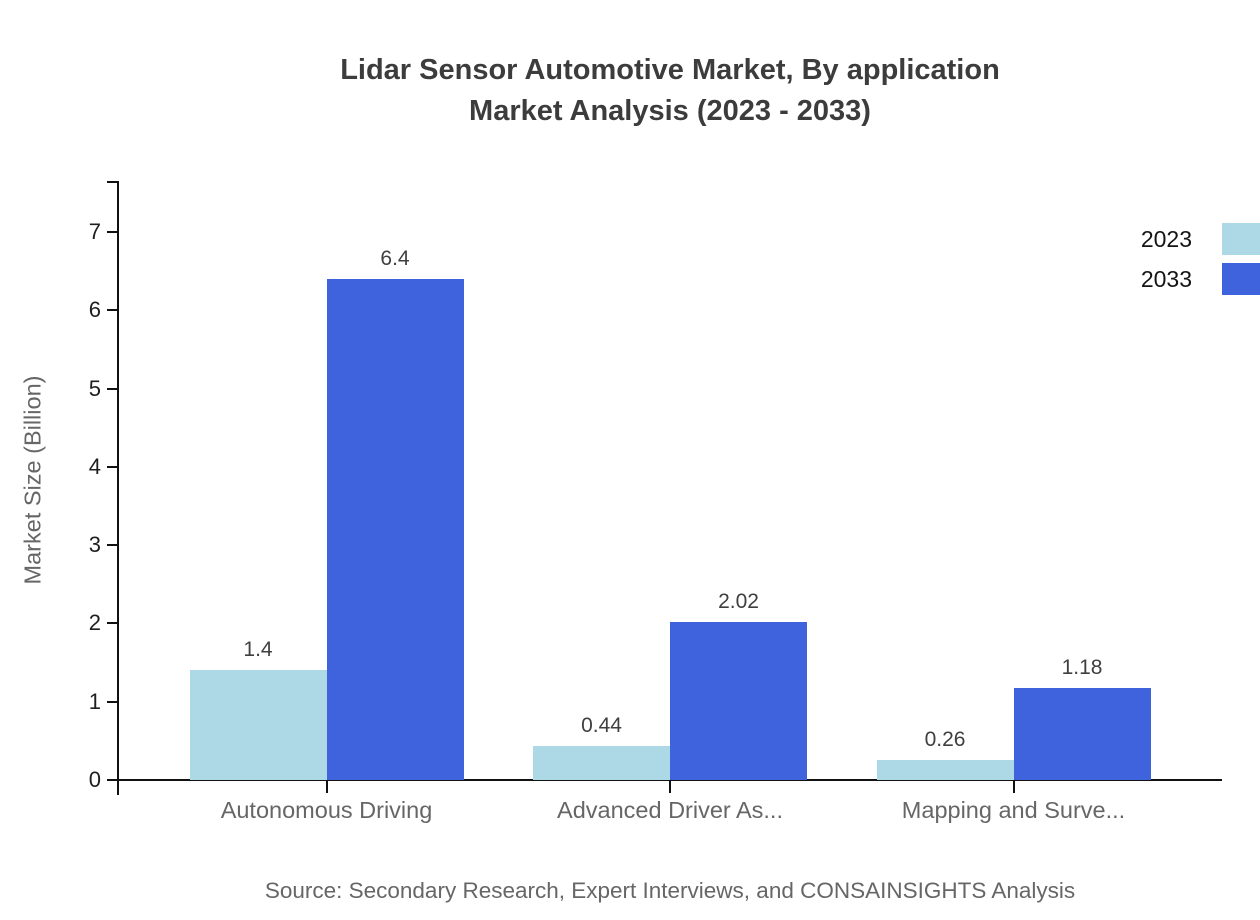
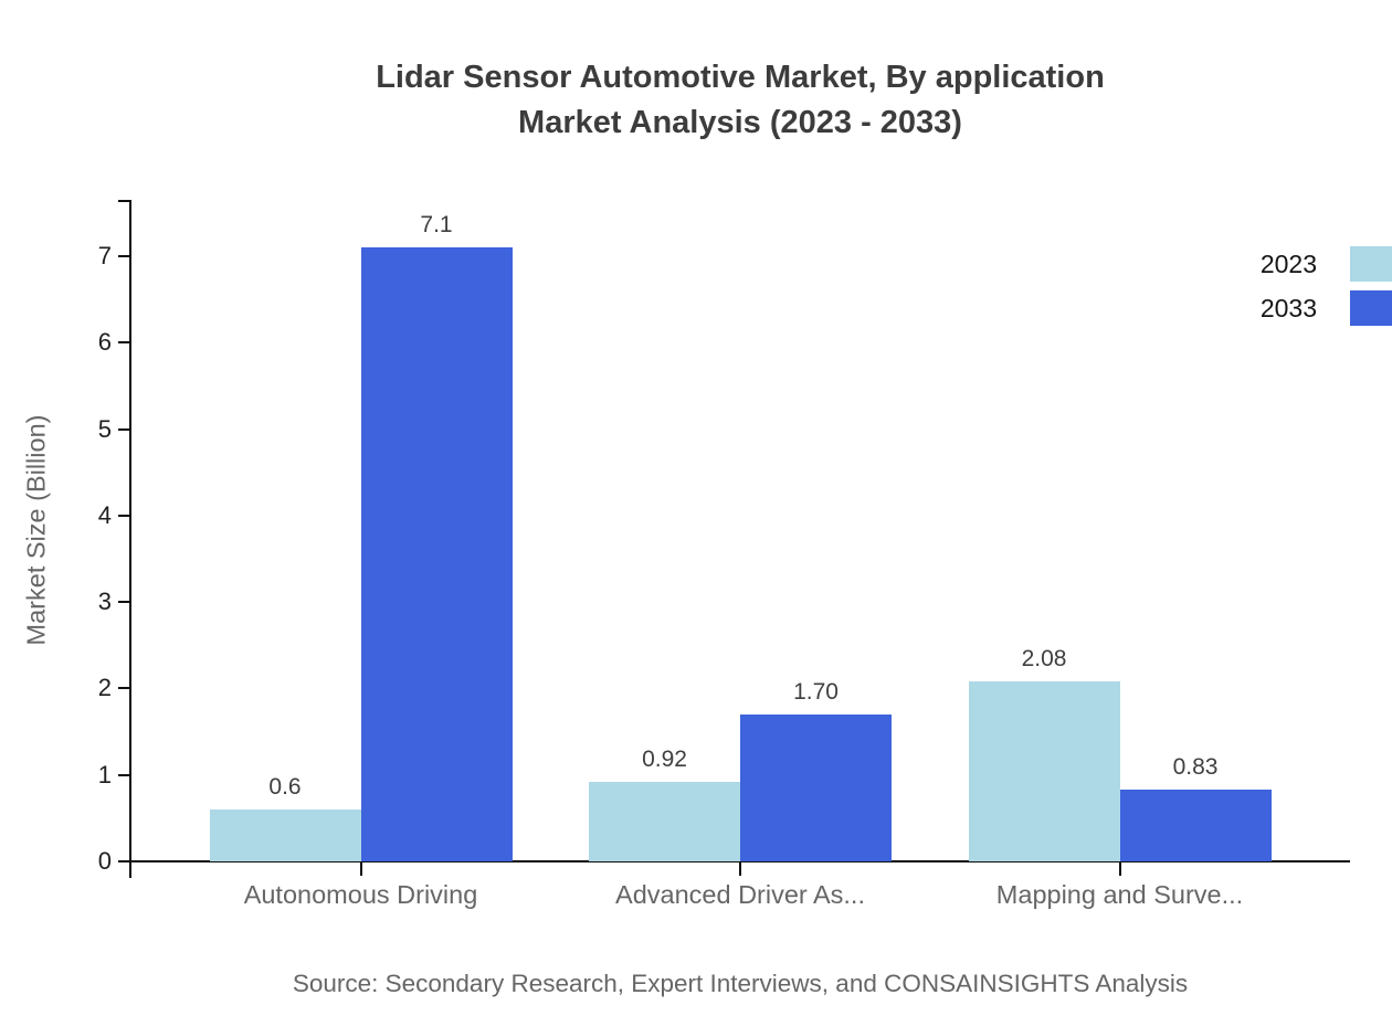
2023/Autonomous Driving: 1.4 -> 0.6
2033/Autonomous Driving: 6.4 -> 7.1
2023/Advanced Driver As...: 0.44 -> 0.92
2033/Advanced Driver As...: 2.02 -> 1.70
2023/Mapping and Surve...: 0.26 -> 2.08
2033/Mapping and Surve...: 1.18 -> 0.83
